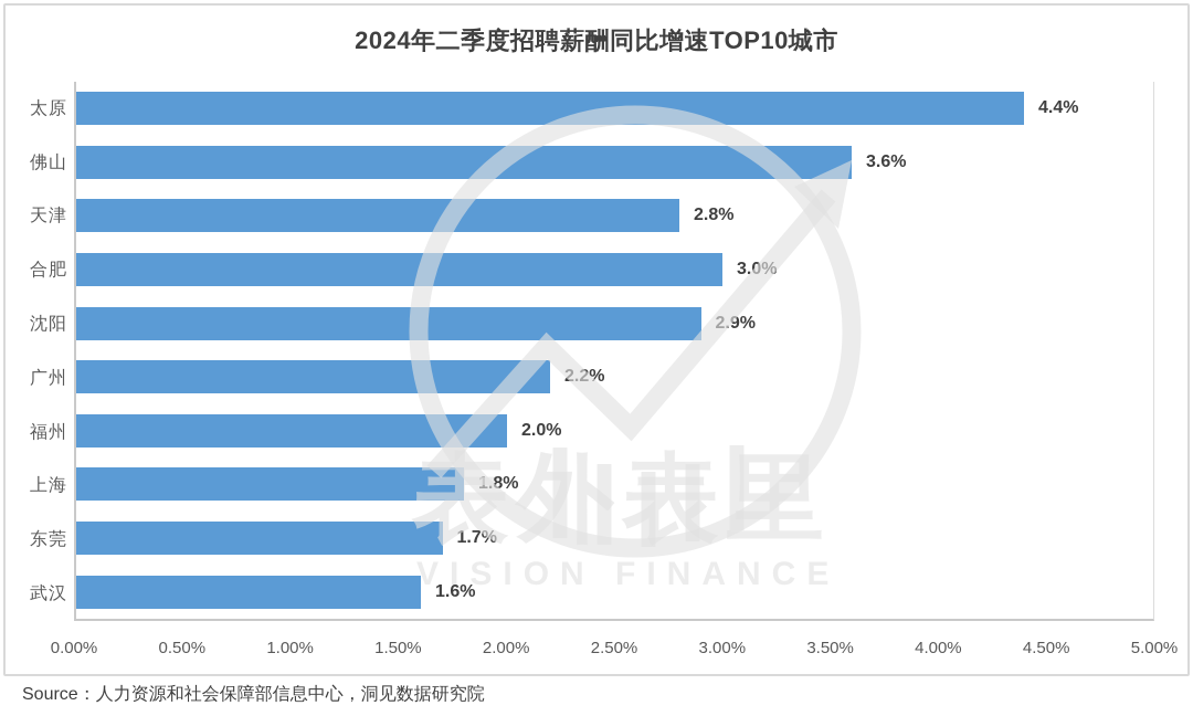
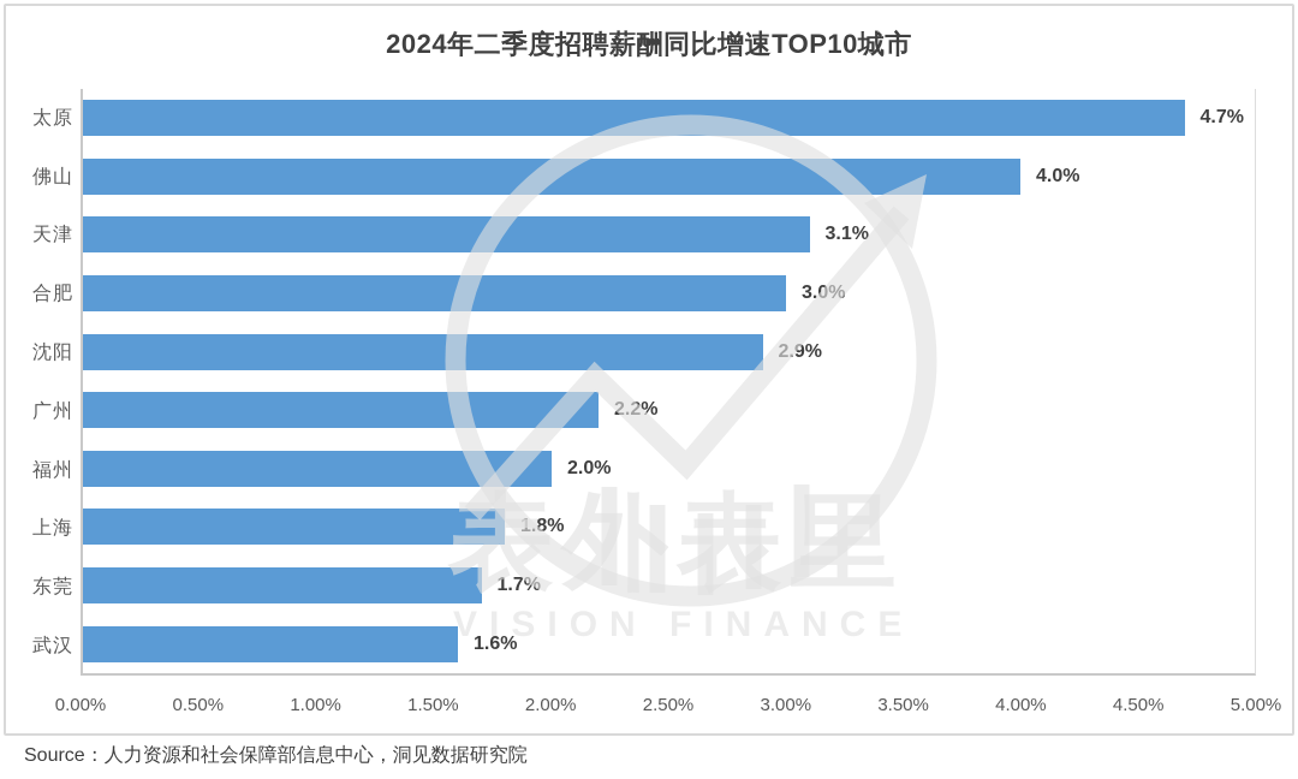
太原: 4.4% -> 4.7%
佛山: 3.6% -> 4.0%
天津: 2.8% -> 3.1%
